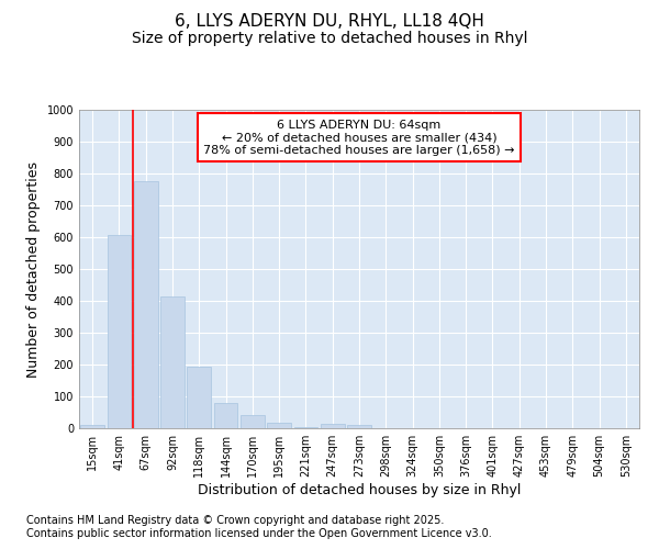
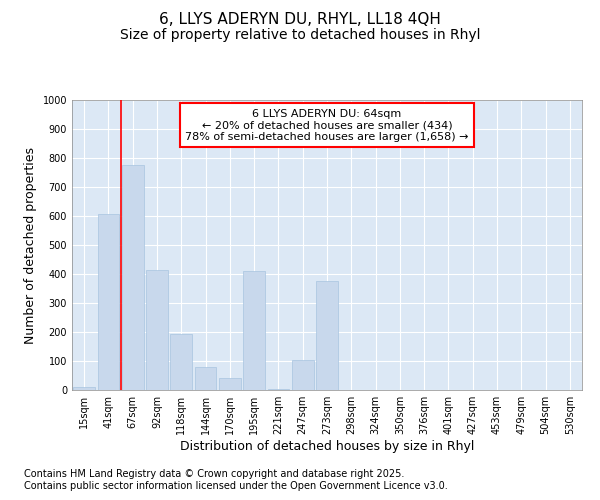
195sqm: 17 -> 410
247sqm: 15 -> 105
273sqm: 10 -> 375
